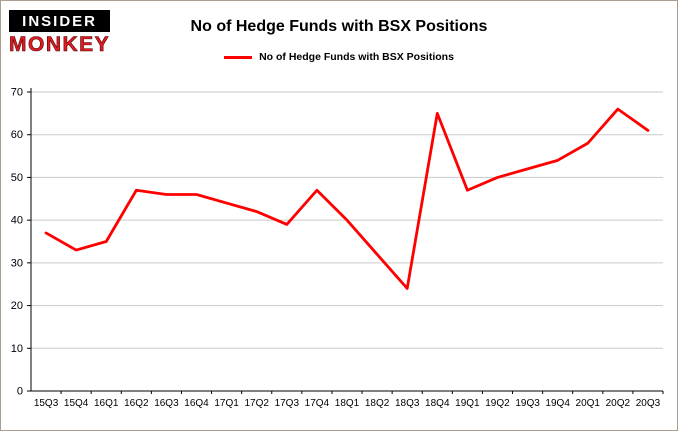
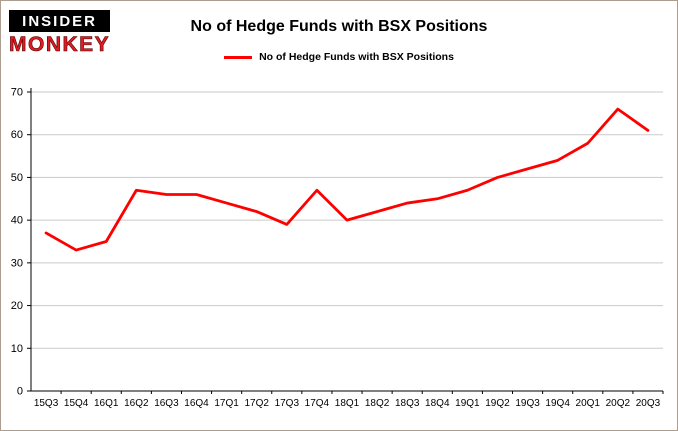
18Q2: 32 -> 42
18Q3: 24 -> 44
18Q4: 65 -> 45
